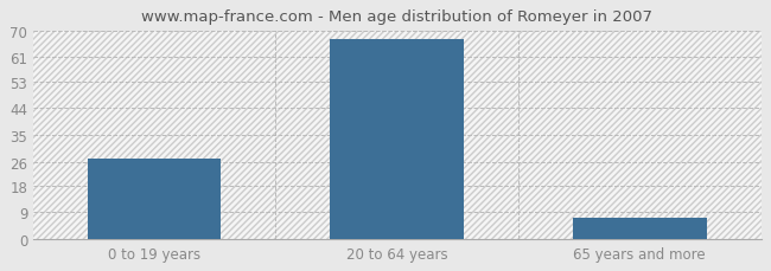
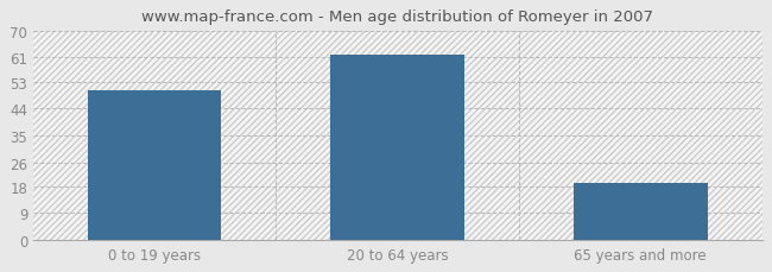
0 to 19 years: 27 -> 50
20 to 64 years: 67 -> 62
65 years and more: 7 -> 19
